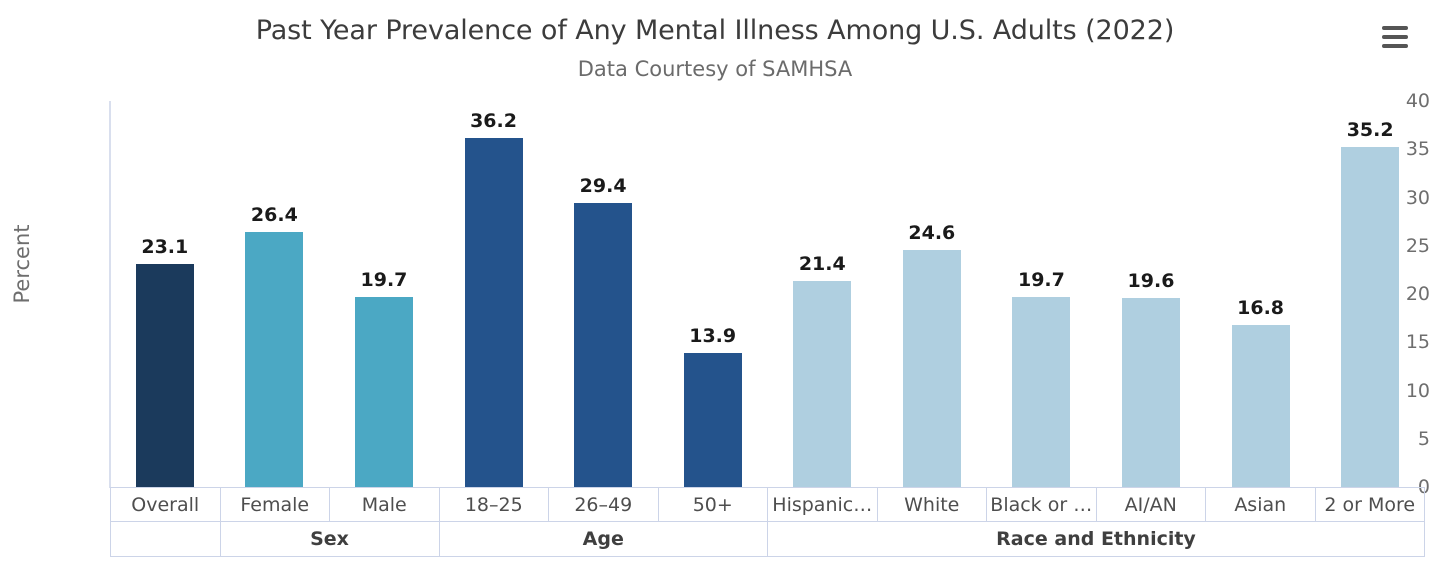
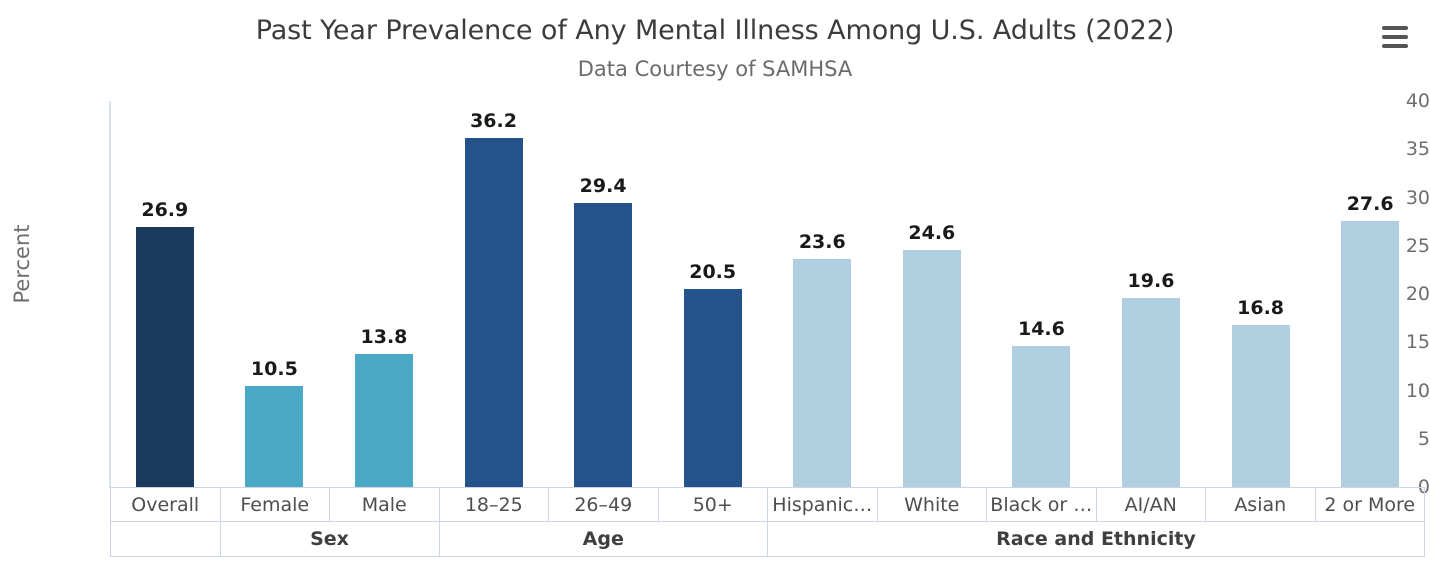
Overall: 23.1 -> 26.9
Female: 26.4 -> 10.5
Male: 19.7 -> 13.8
50+: 13.9 -> 20.5
Hispanic…: 21.4 -> 23.6
Black or …: 19.7 -> 14.6
2 or More: 35.2 -> 27.6
